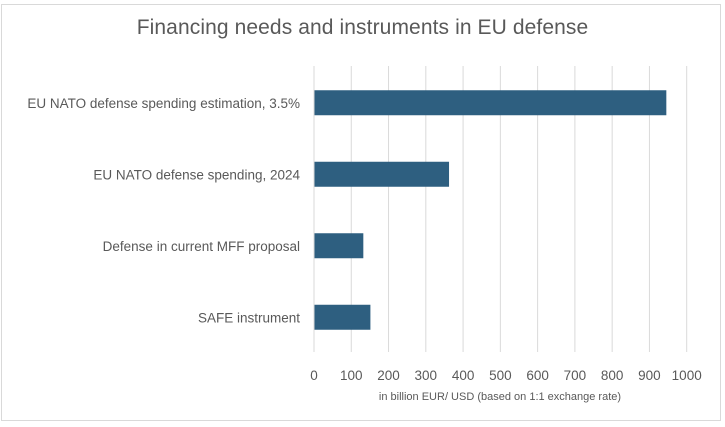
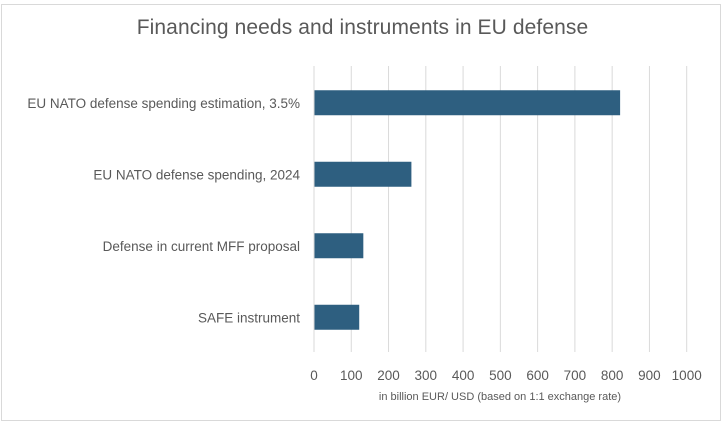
EU NATO defense spending estimation, 3.5%: 940 -> 820
EU NATO defense spending, 2024: 360 -> 260
SAFE instrument: 150 -> 120
